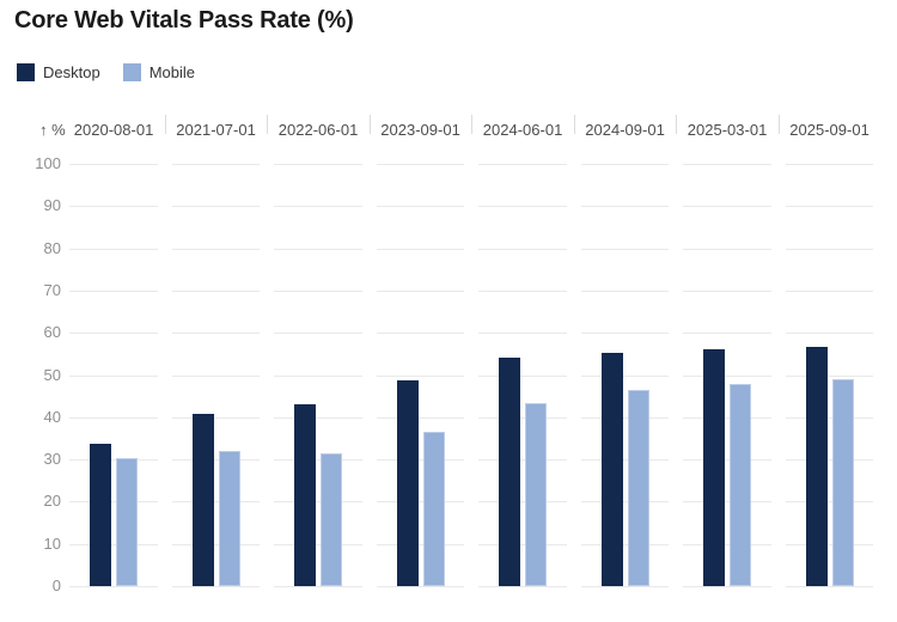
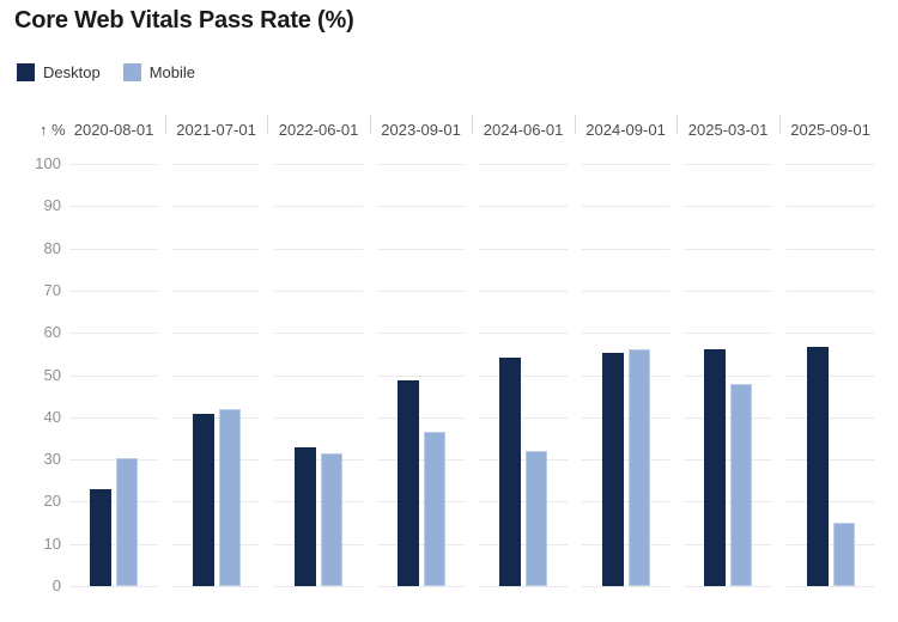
Desktop/2020-08-01: 34 -> 23
Mobile/2021-07-01: 32 -> 42
Desktop/2022-06-01: 43 -> 33
Mobile/2024-06-01: 43 -> 32
Mobile/2024-09-01: 47 -> 56
Mobile/2025-09-01: 49 -> 15
